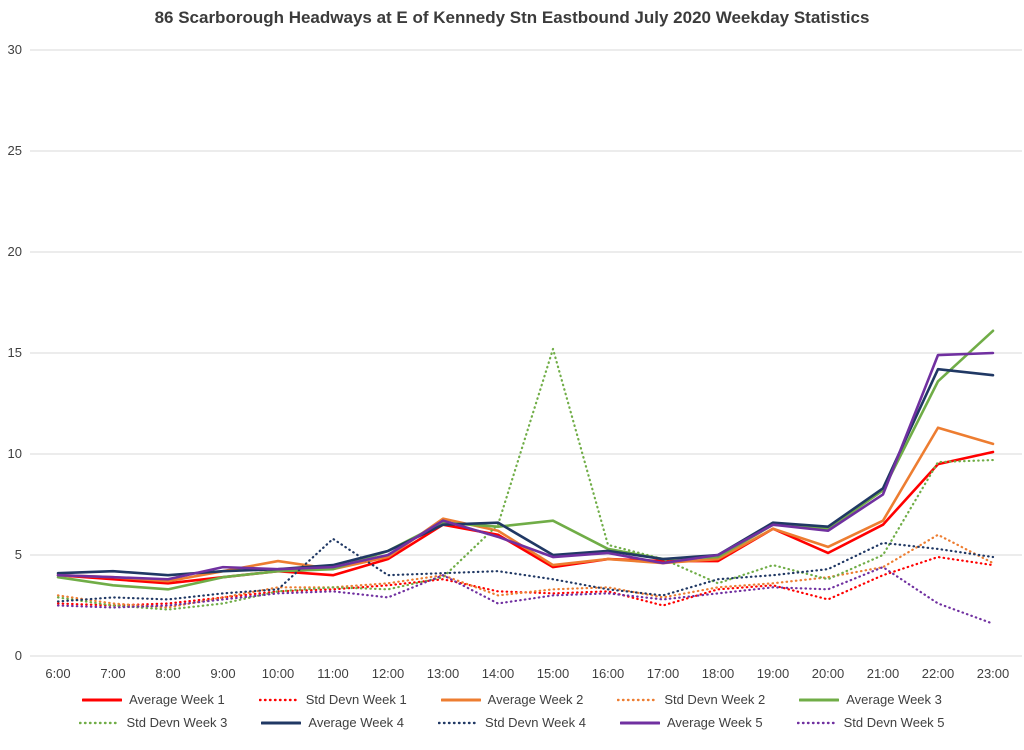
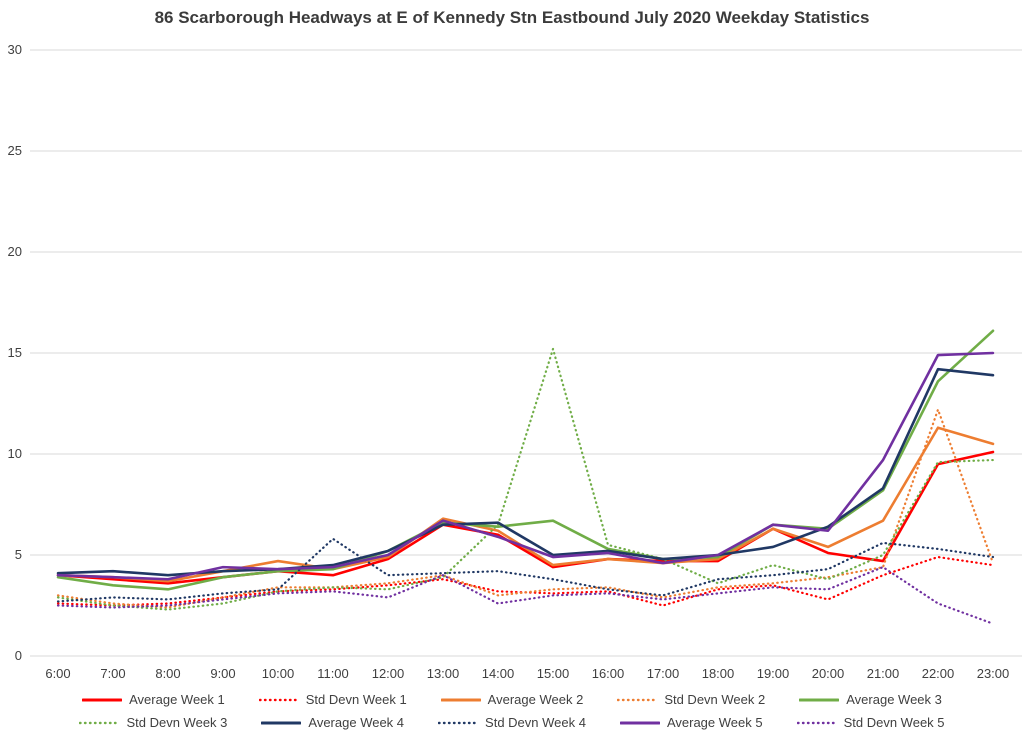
Average Week 4/19:00: 6.6 -> 5.4
Average Week 1/21:00: 6.5 -> 4.7
Average Week 5/21:00: 8.0 -> 9.7
Std Devn Week 2/22:00: 6.0 -> 12.2
